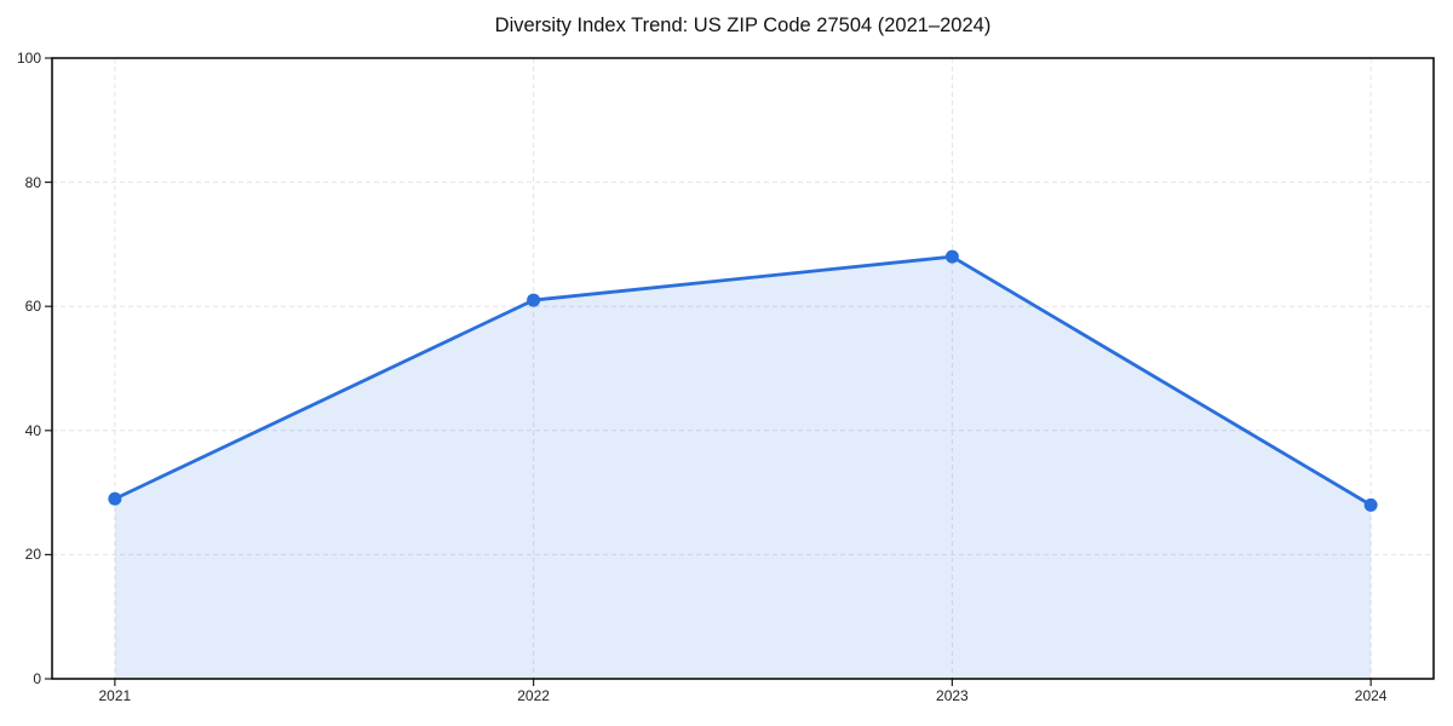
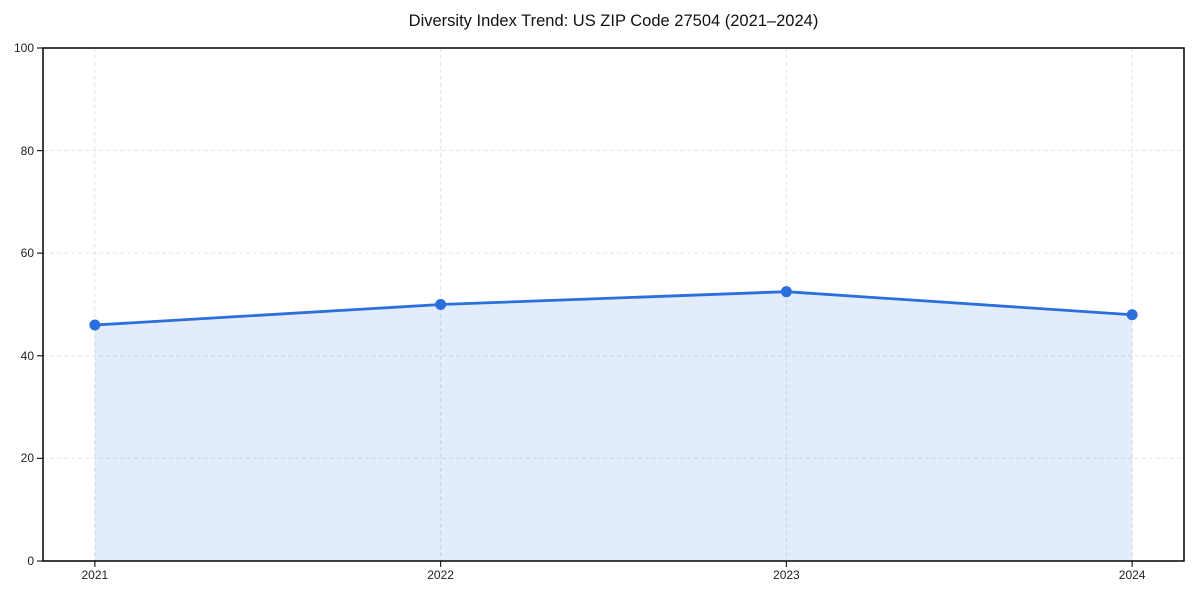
2021: 29 -> 46
2022: 61 -> 50
2023: 68 -> 52
2024: 28 -> 48
